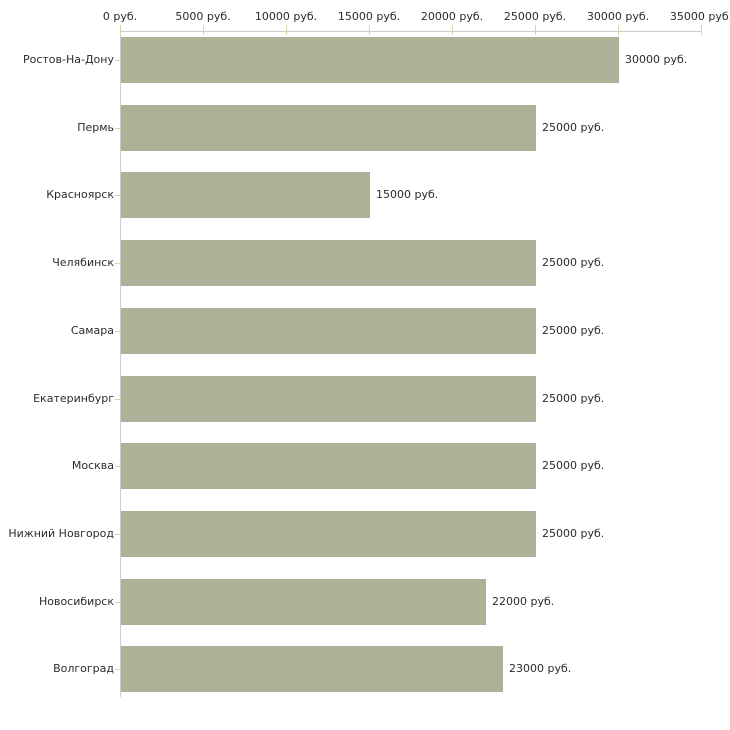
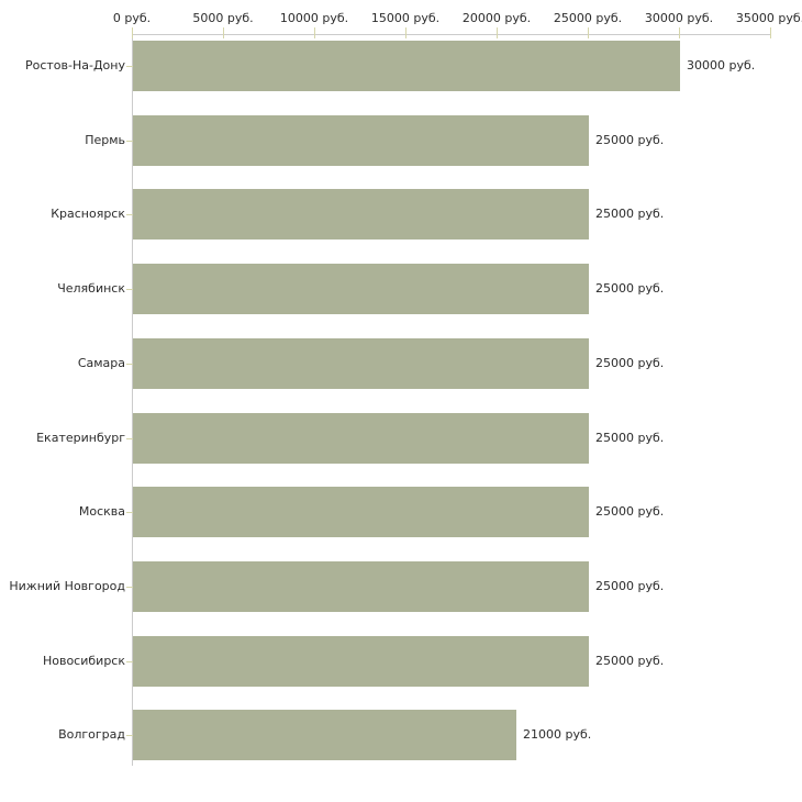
Красноярск: 15000 -> 25000
Новосибирск: 22000 -> 25000
Волгоград: 23000 -> 21000
